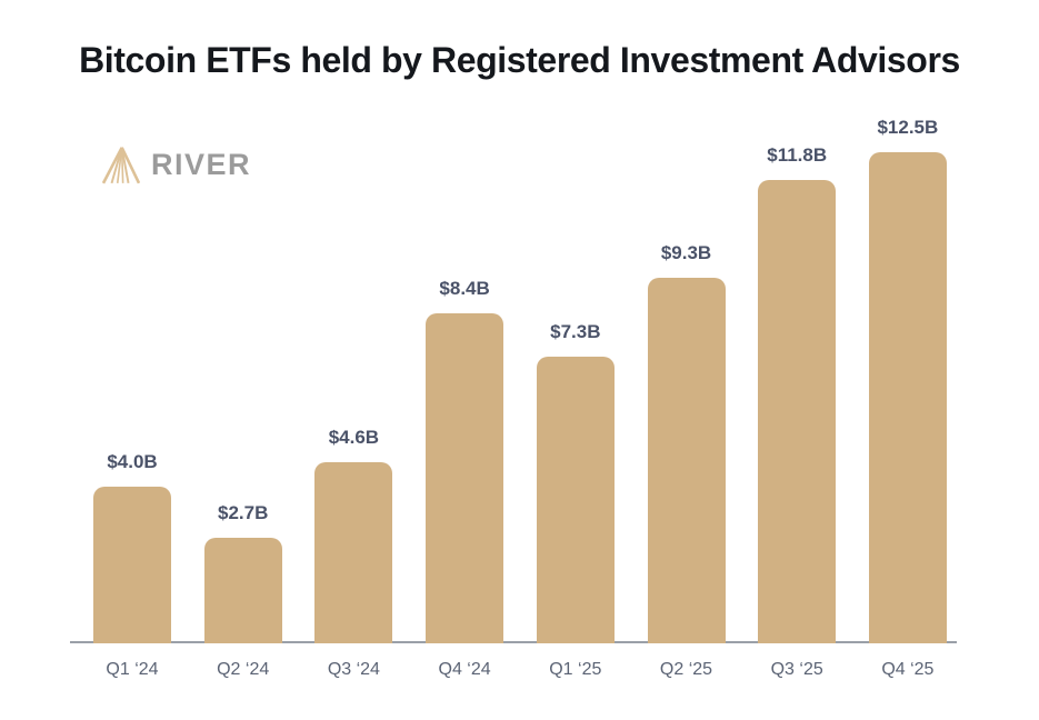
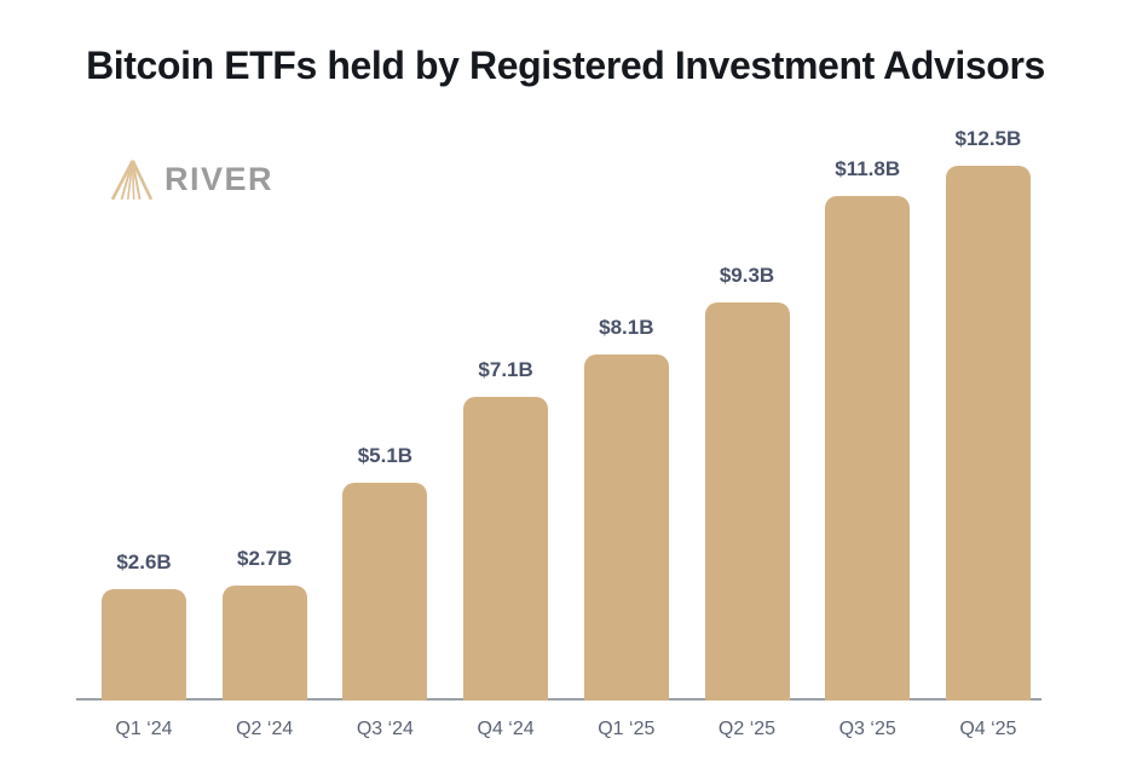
Q1 ‘24: $4.0B -> $2.6B
Q3 ‘24: $4.6B -> $5.1B
Q4 ‘24: $8.4B -> $7.1B
Q1 ‘25: $7.3B -> $8.1B
